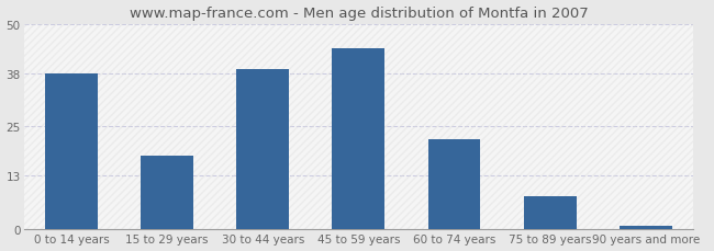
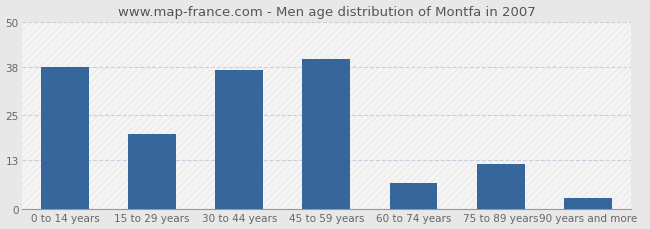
15 to 29 years: 18 -> 20
30 to 44 years: 39 -> 37
45 to 59 years: 44 -> 40
60 to 74 years: 22 -> 7
75 to 89 years: 8 -> 12
90 years and more: 1 -> 3
